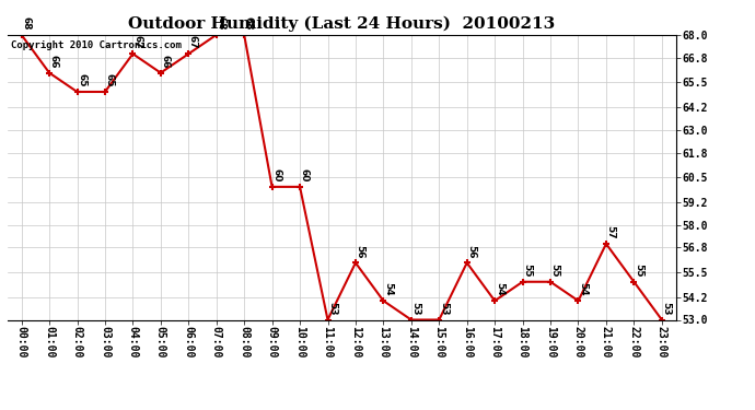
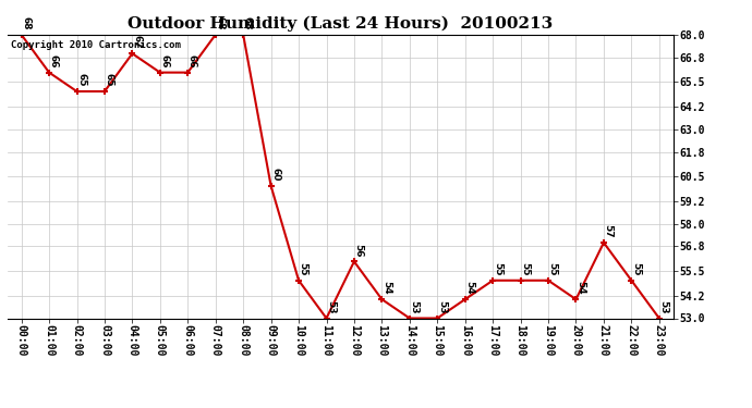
06:00: 67 -> 66
10:00: 60 -> 55
16:00: 56 -> 54
17:00: 54 -> 55
